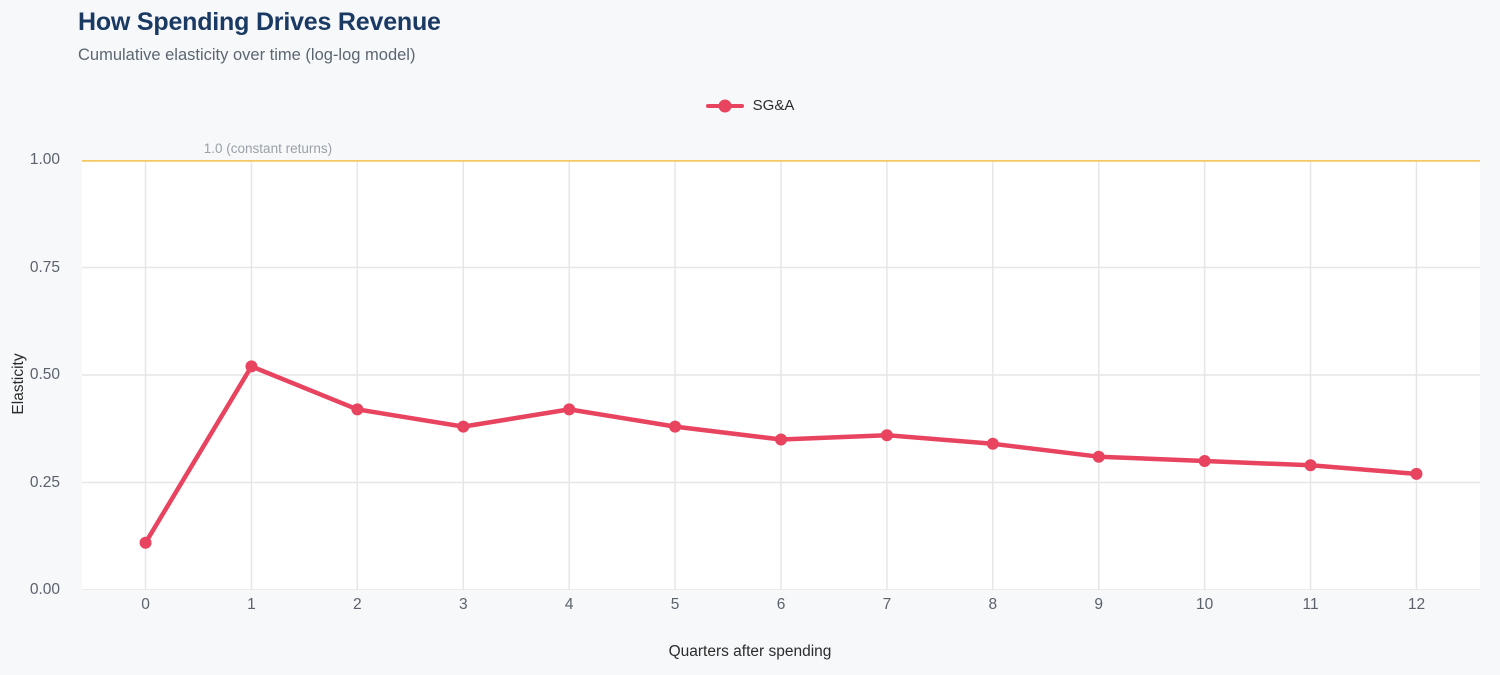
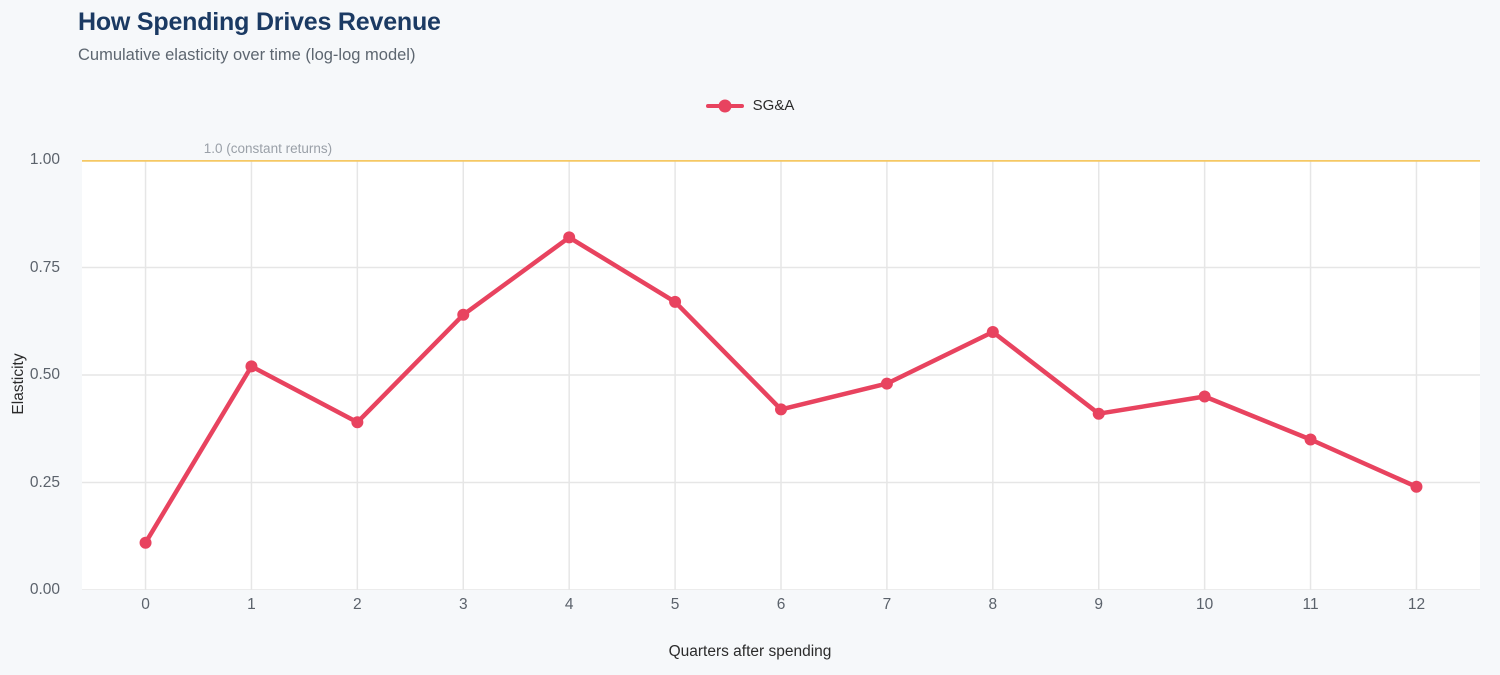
2: 0.42 -> 0.39
3: 0.38 -> 0.64
4: 0.42 -> 0.82
5: 0.38 -> 0.67
6: 0.35 -> 0.42
7: 0.36 -> 0.48
8: 0.34 -> 0.60
9: 0.31 -> 0.41
10: 0.30 -> 0.45
11: 0.29 -> 0.35
12: 0.27 -> 0.24
